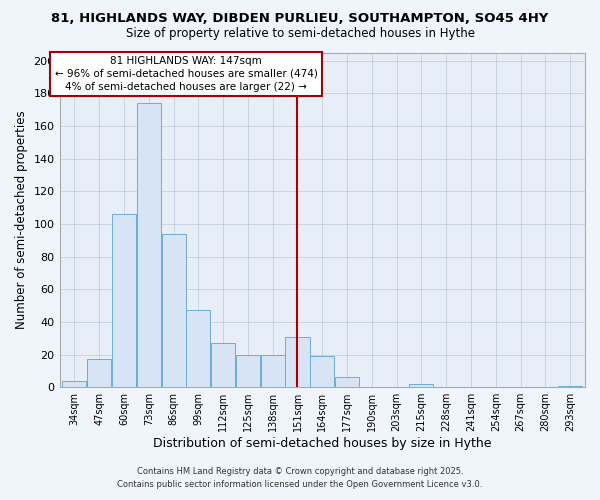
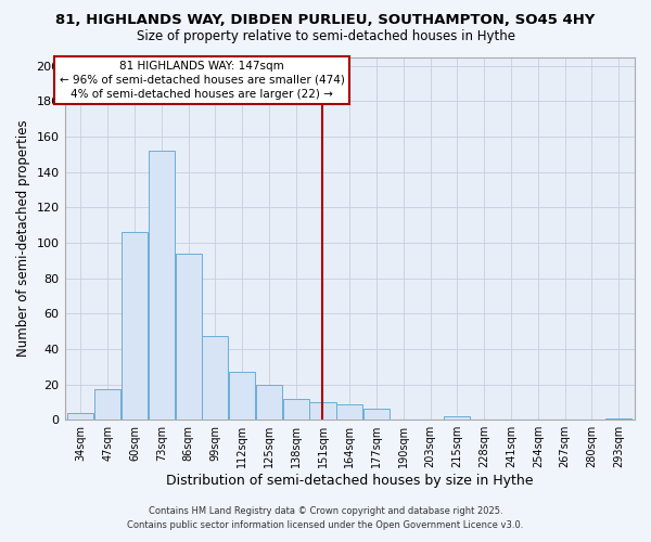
73sqm: 174 -> 152
138sqm: 20 -> 12
151sqm: 31 -> 10
164sqm: 19 -> 9
